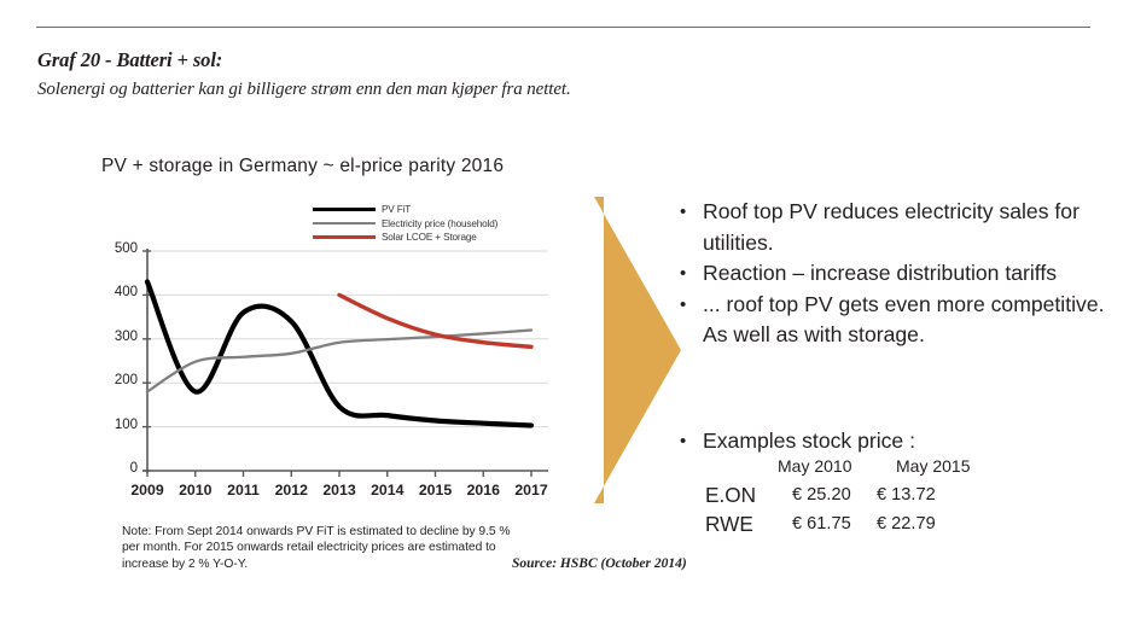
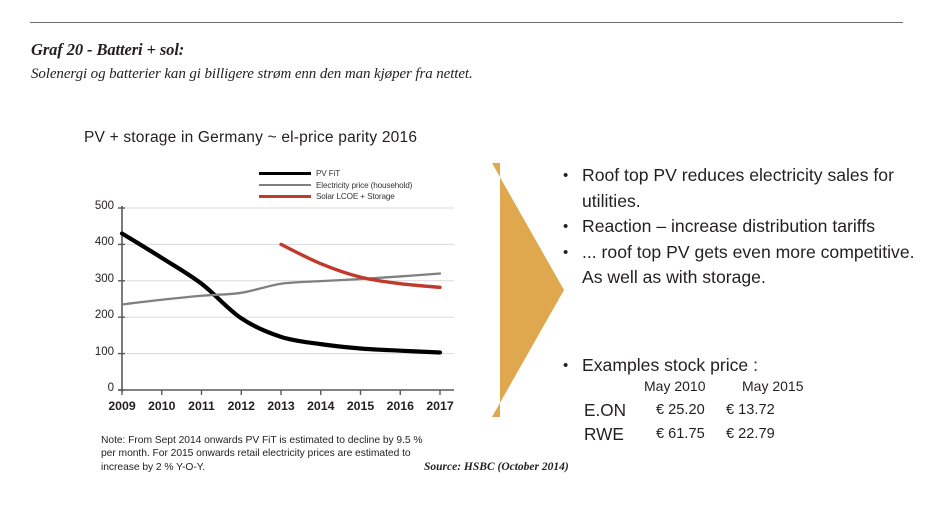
Electricity price (household)/2009: 180 -> 240
PV FiT/2010: 180 -> 360
PV FiT/2011: 360 -> 290
PV FiT/2012: 340 -> 200
